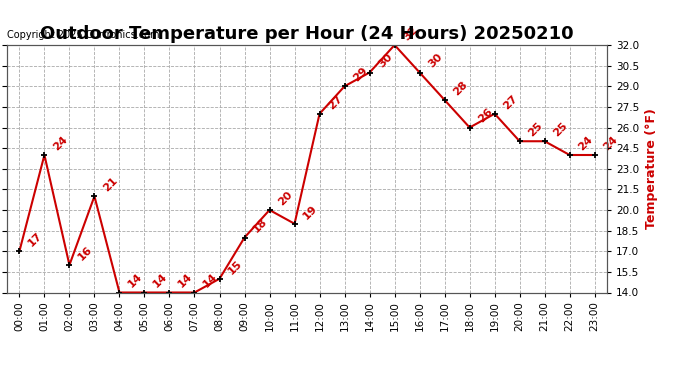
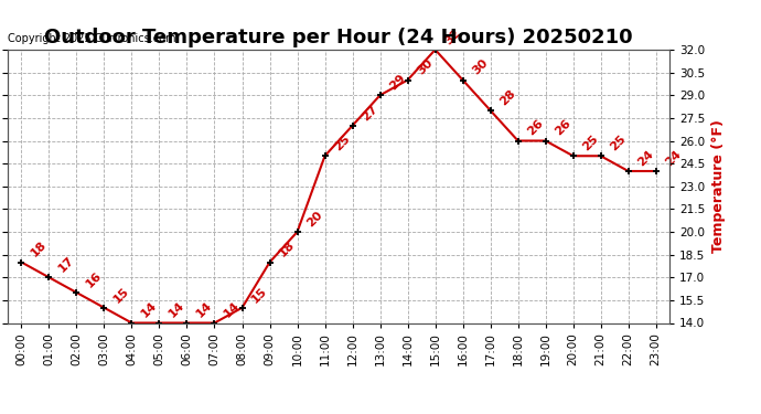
00:00: 17 -> 18
01:00: 24 -> 17
03:00: 21 -> 15
11:00: 19 -> 25
19:00: 27 -> 26
